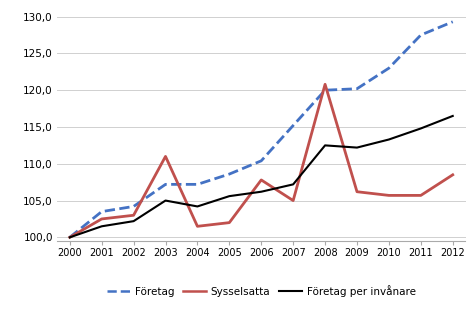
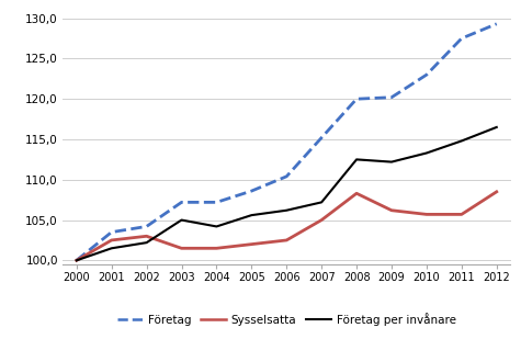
Sysselsatta/2003: 111,0 -> 101,5
Sysselsatta/2006: 107,8 -> 102,5
Sysselsatta/2008: 120,8 -> 108,3
